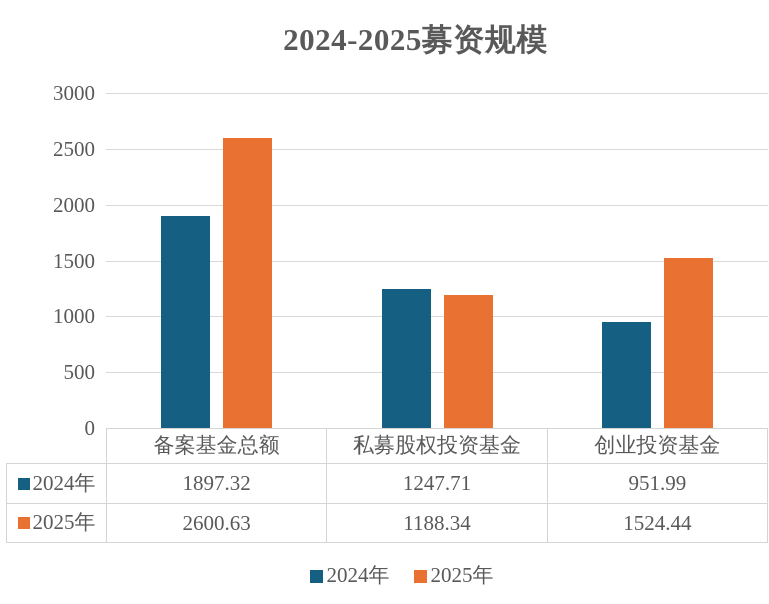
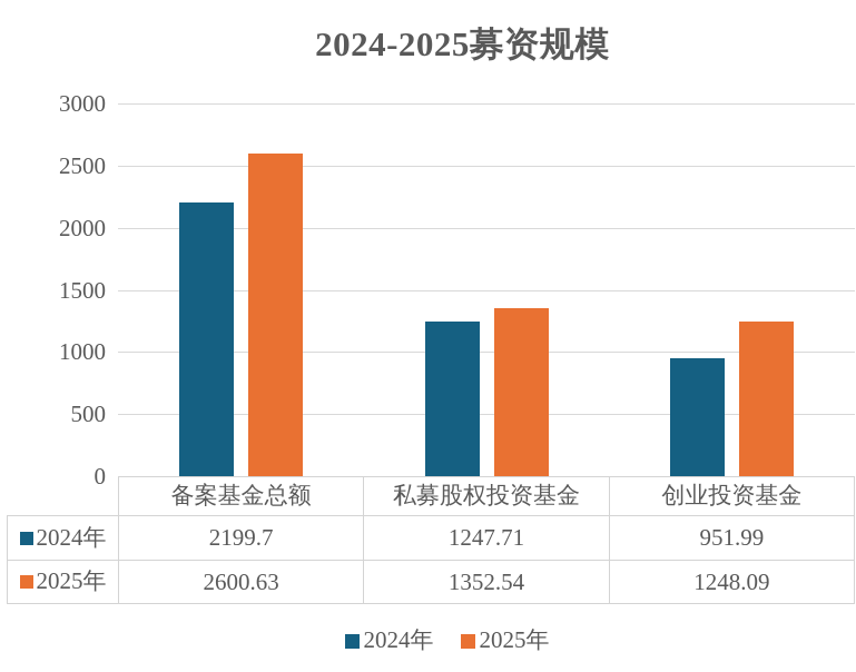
2024年/备案基金总额: 1897.32 -> 2199.7
2025年/私募股权投资基金: 1188.34 -> 1352.54
2025年/创业投资基金: 1524.44 -> 1248.09
